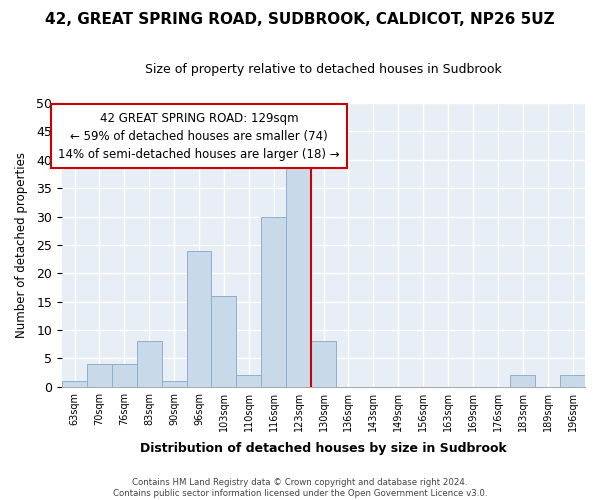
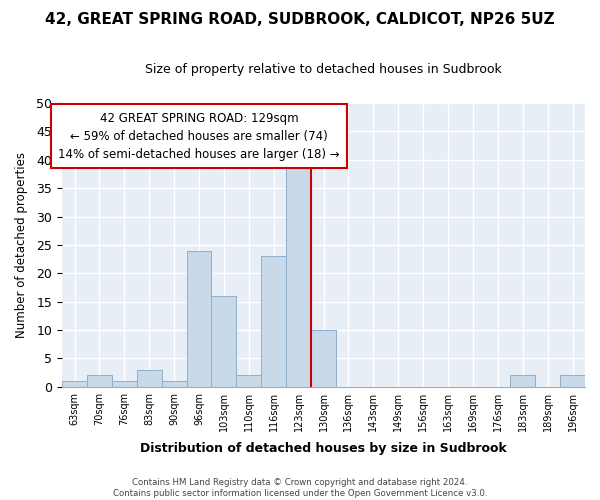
70sqm: 4 -> 2
76sqm: 4 -> 1
83sqm: 8 -> 3
116sqm: 30 -> 23
130sqm: 8 -> 10
